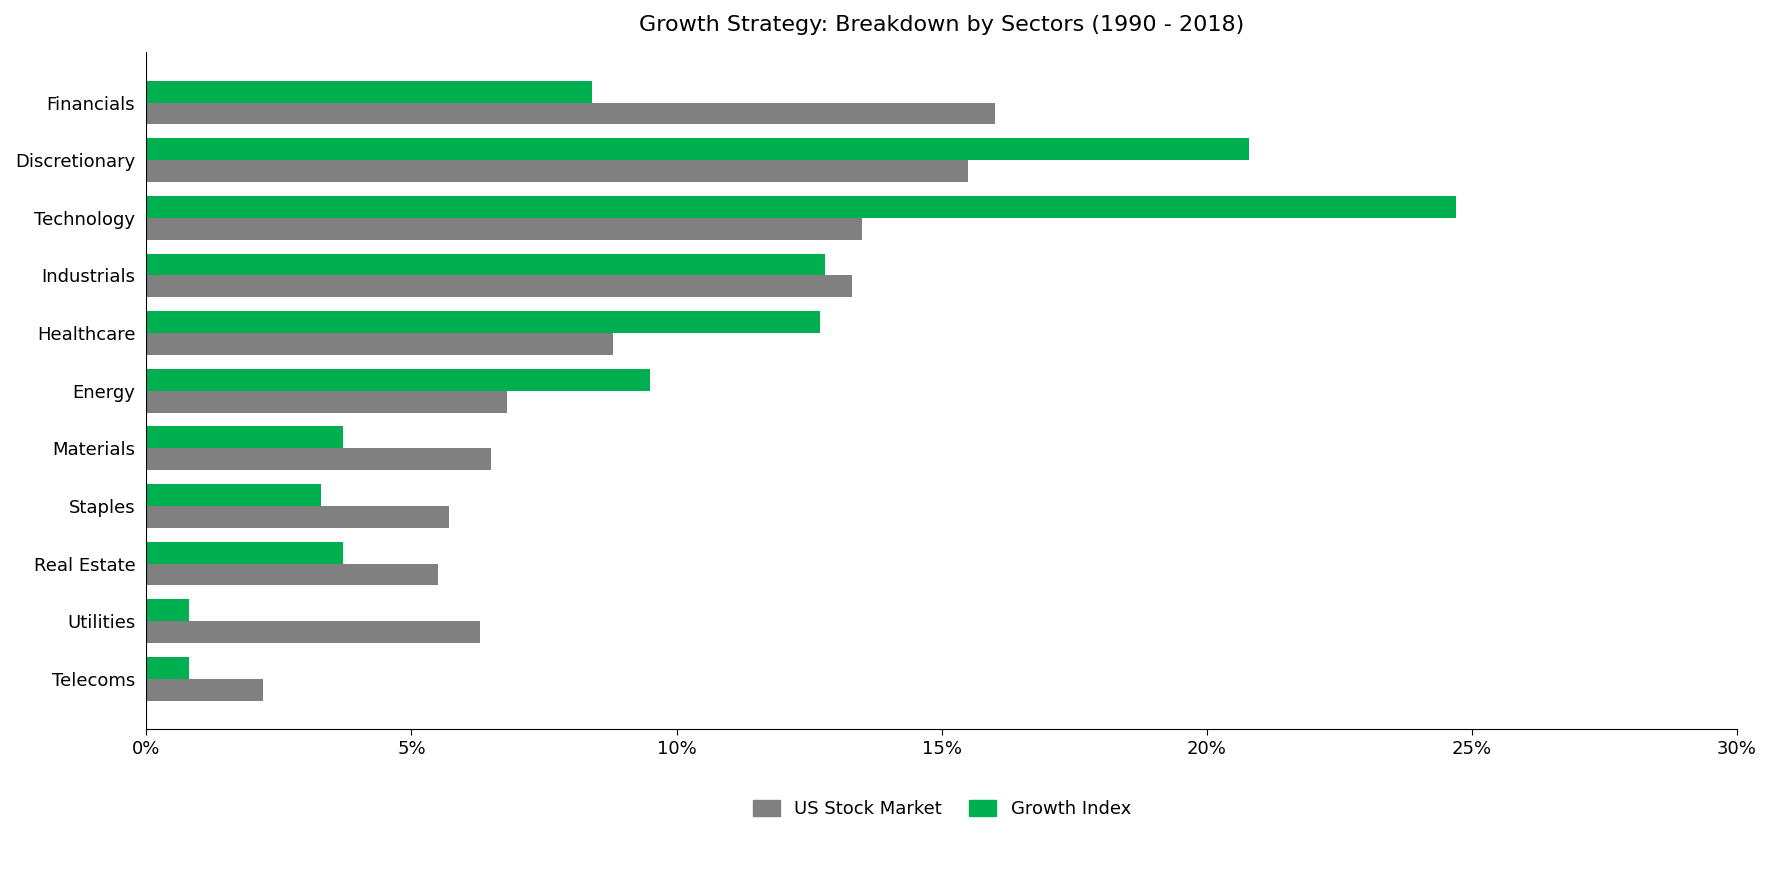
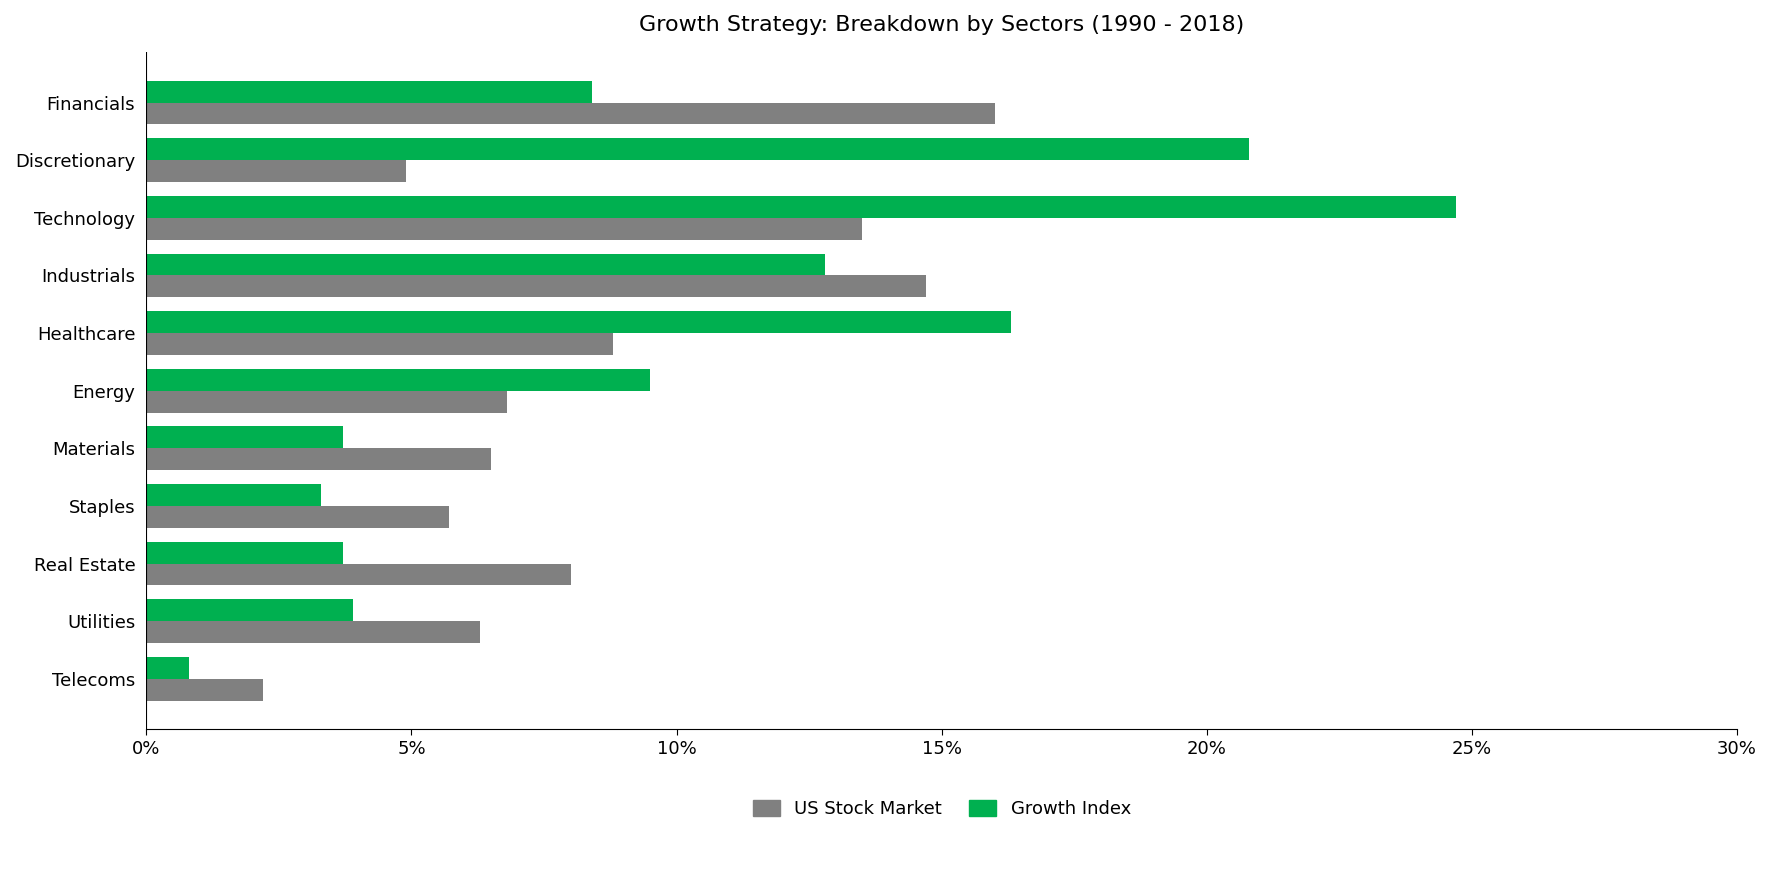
US Stock Market/Discretionary: 15.5% -> 4.9%
US Stock Market/Industrials: 13.3% -> 14.7%
Growth Index/Healthcare: 12.7% -> 16.3%
US Stock Market/Real Estate: 5.5% -> 8.0%
Growth Index/Utilities: 0.8% -> 3.9%
